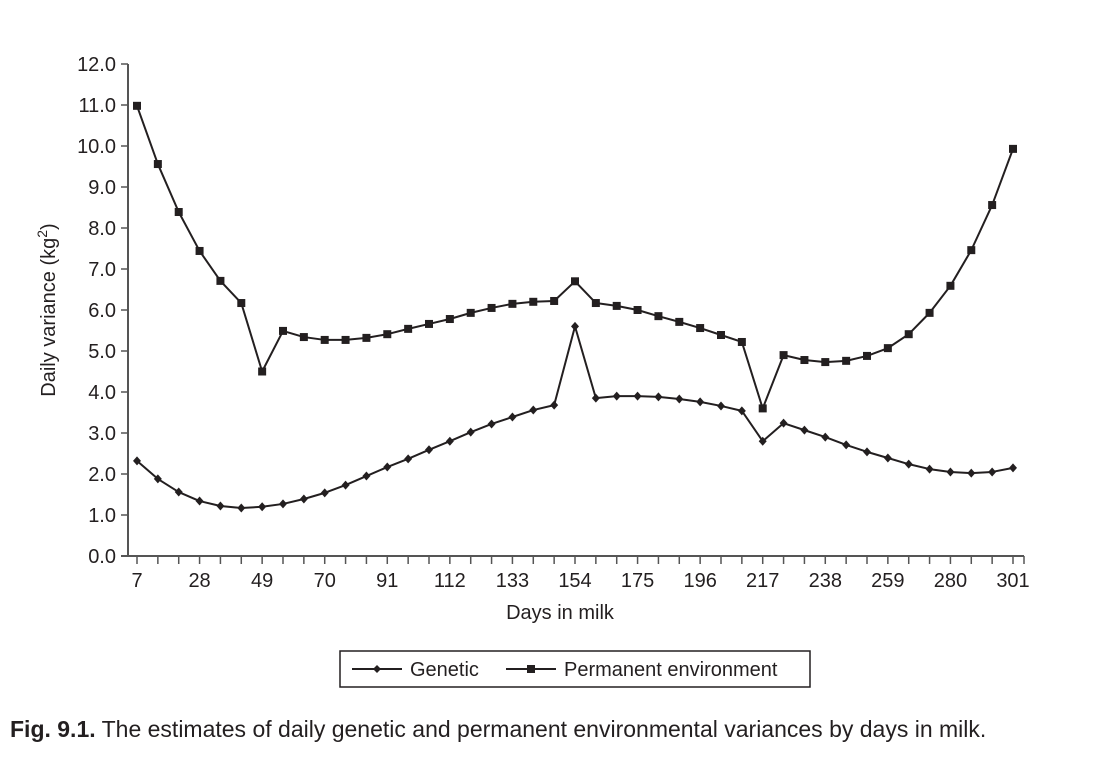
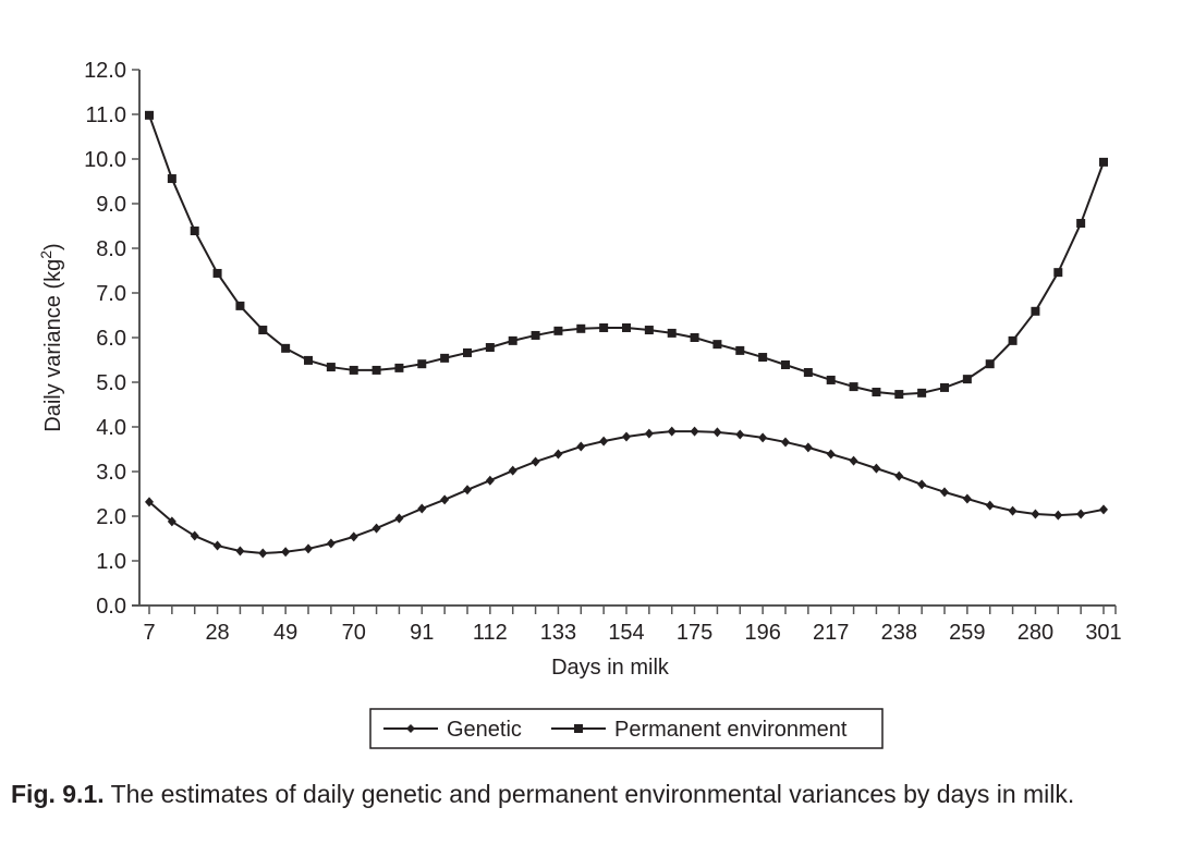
Permanent environment/49: 4.5 -> 5.8
Genetic/154: 5.6 -> 3.8
Permanent environment/154: 6.7 -> 6.2
Genetic/217: 2.8 -> 3.4
Permanent environment/217: 3.6 -> 5.0
